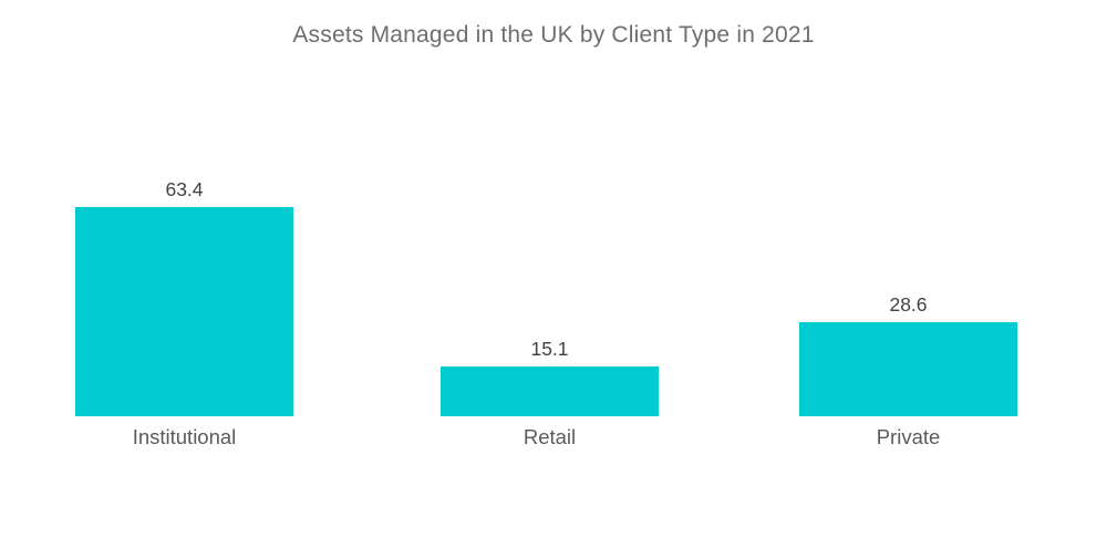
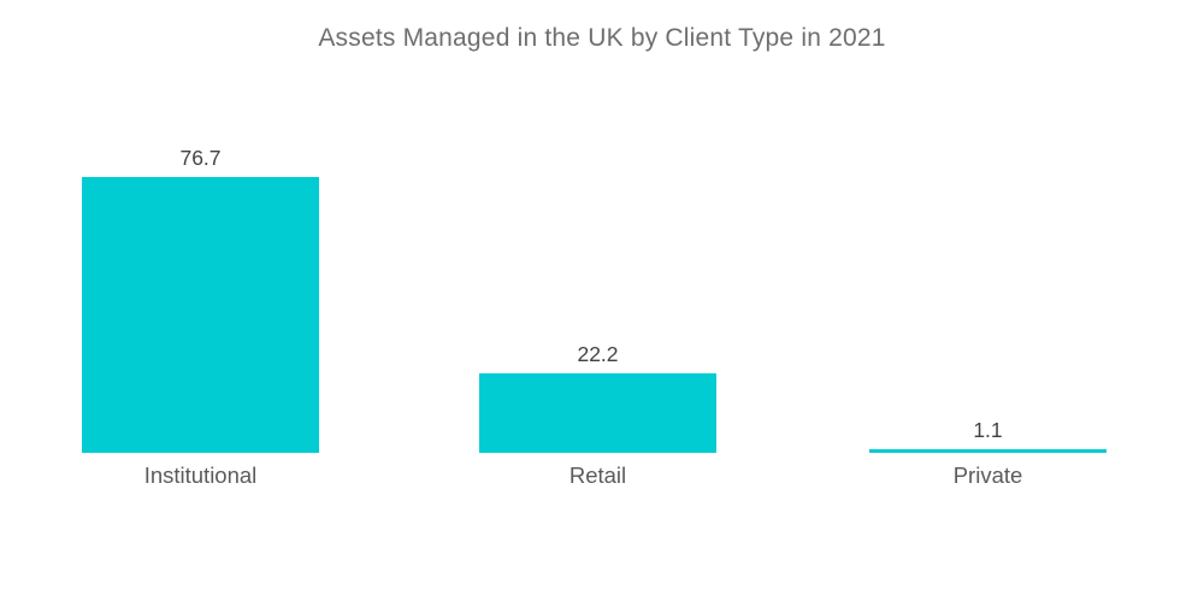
Institutional: 63.4 -> 76.7
Retail: 15.1 -> 22.2
Private: 28.6 -> 1.1
